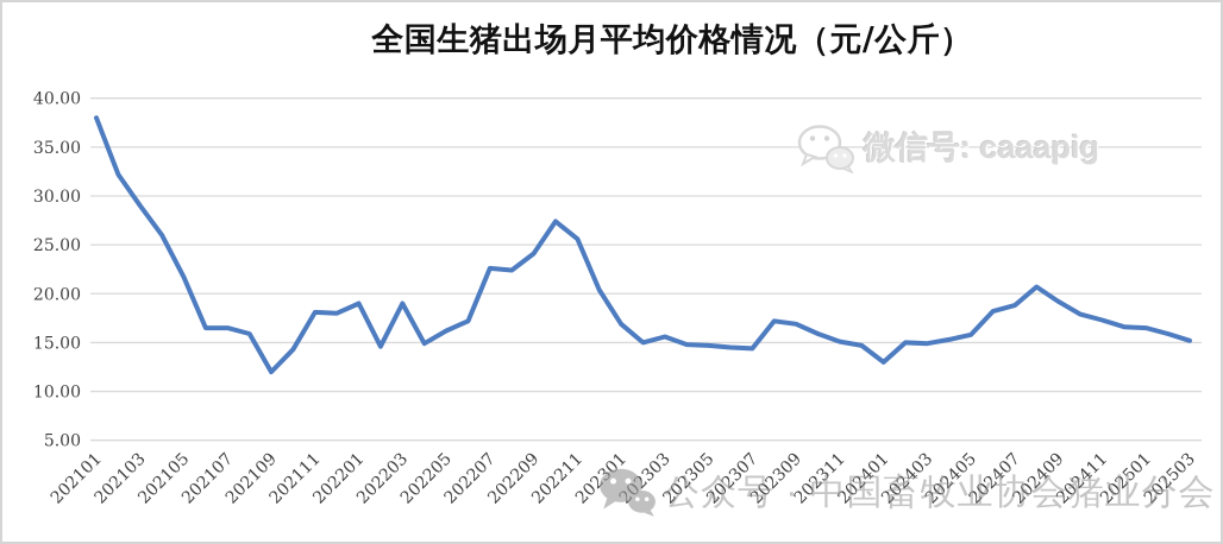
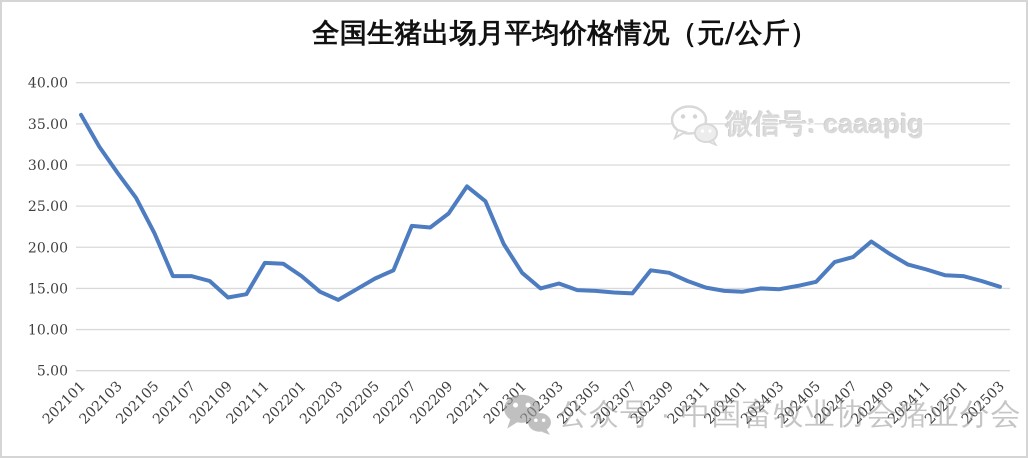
202101: 38 -> 36
202109: 12 -> 14
202201: 19 -> 16
202203: 19 -> 14
202401: 13 -> 15
